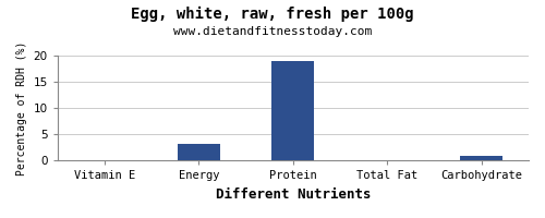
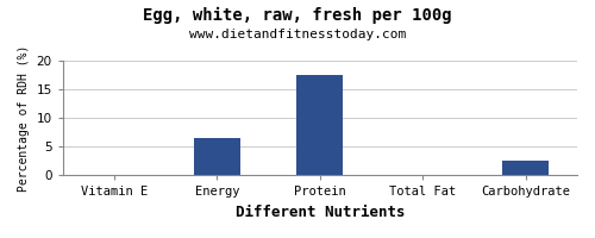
Energy: 3.3 -> 6.5
Protein: 19.0 -> 17.5
Carbohydrate: 1.0 -> 2.5
